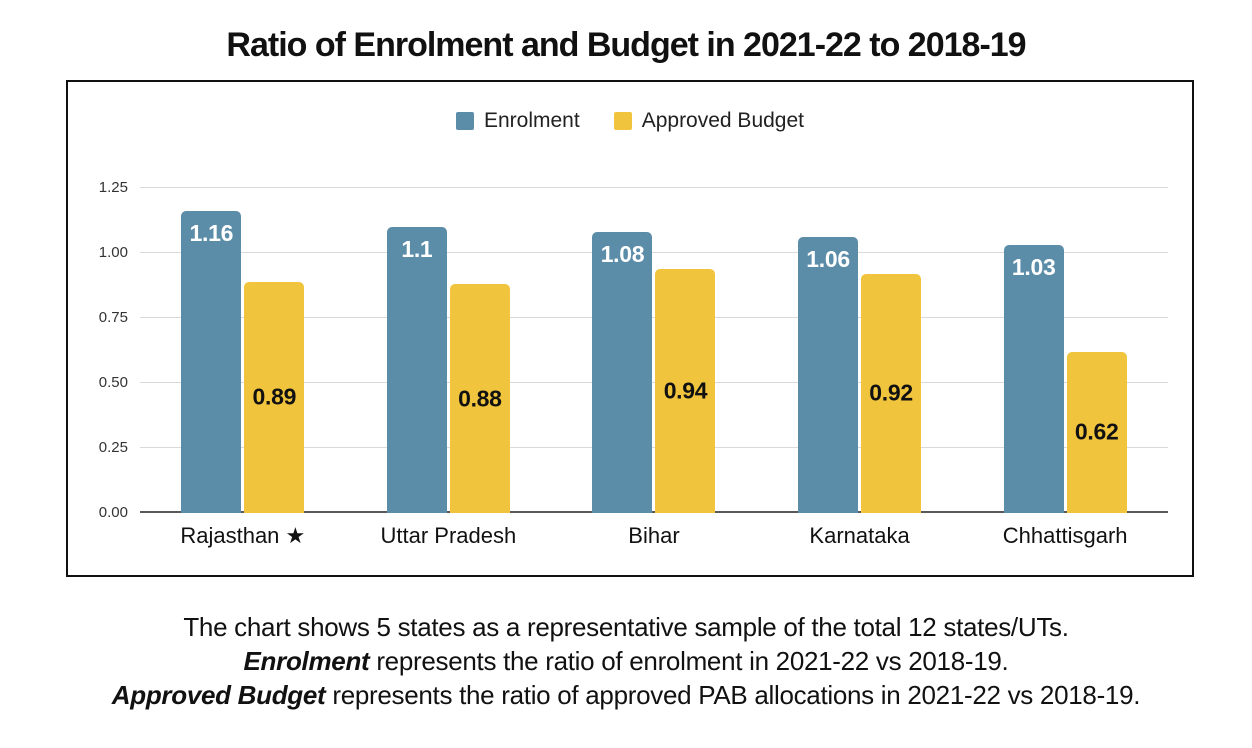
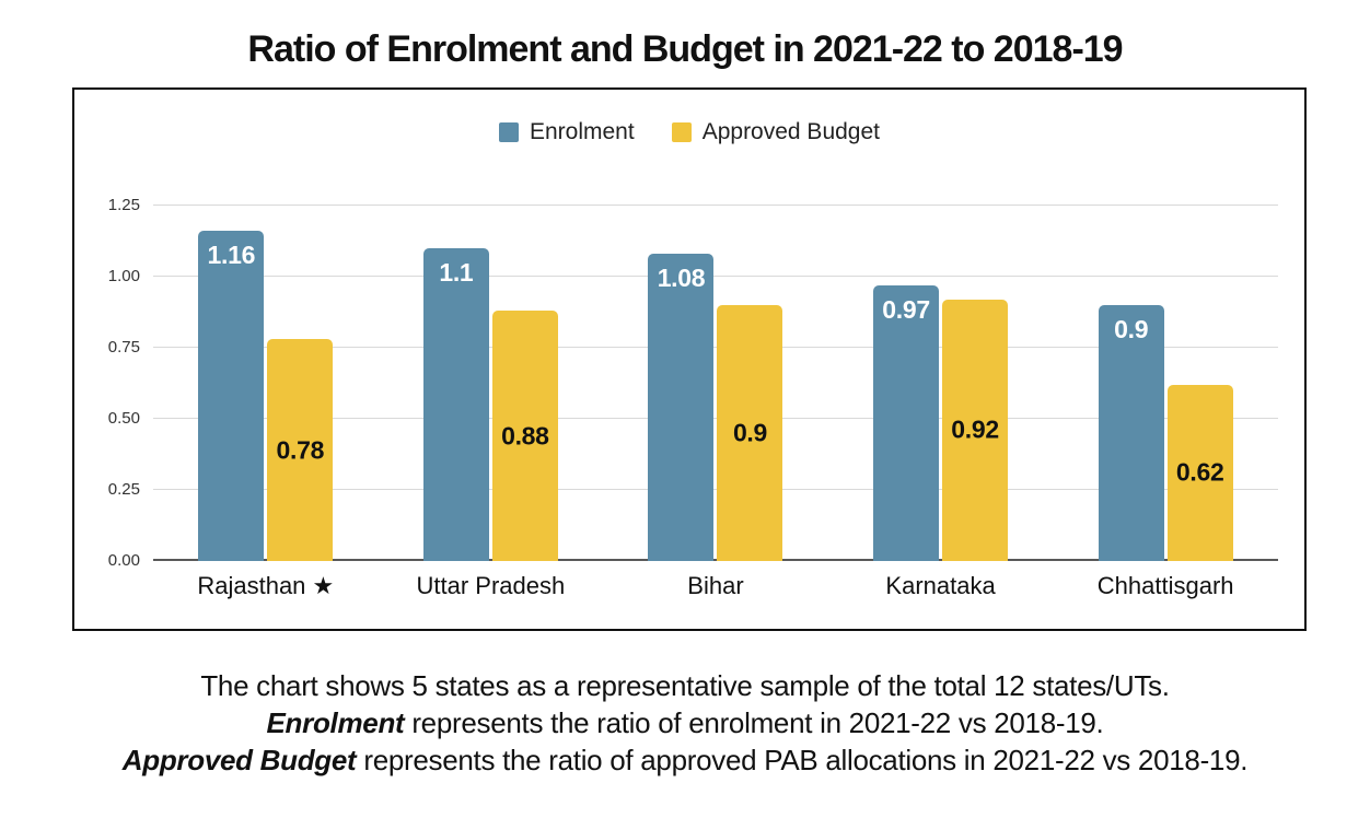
Approved Budget/Rajasthan ★: 0.89 -> 0.78
Approved Budget/Bihar: 0.94 -> 0.9
Enrolment/Karnataka: 1.06 -> 0.97
Enrolment/Chhattisgarh: 1.03 -> 0.9
